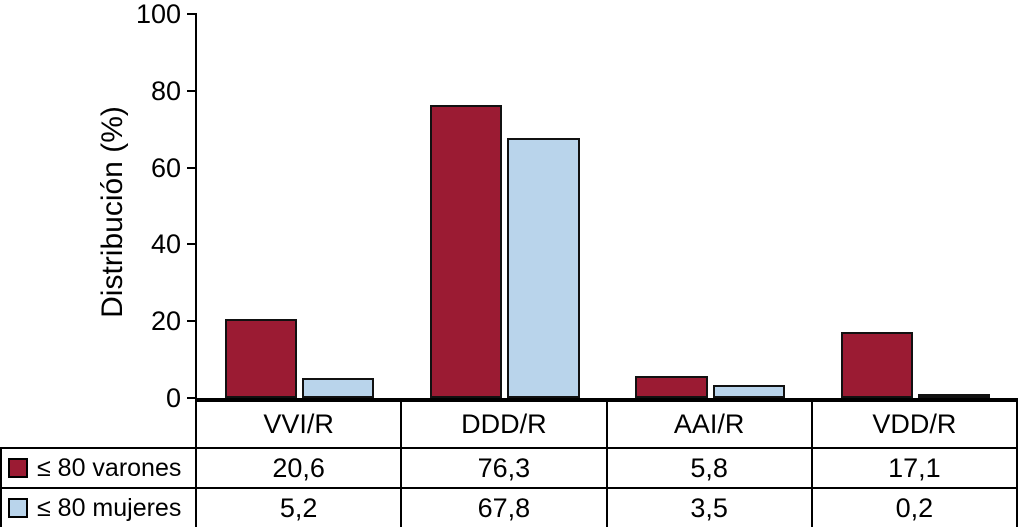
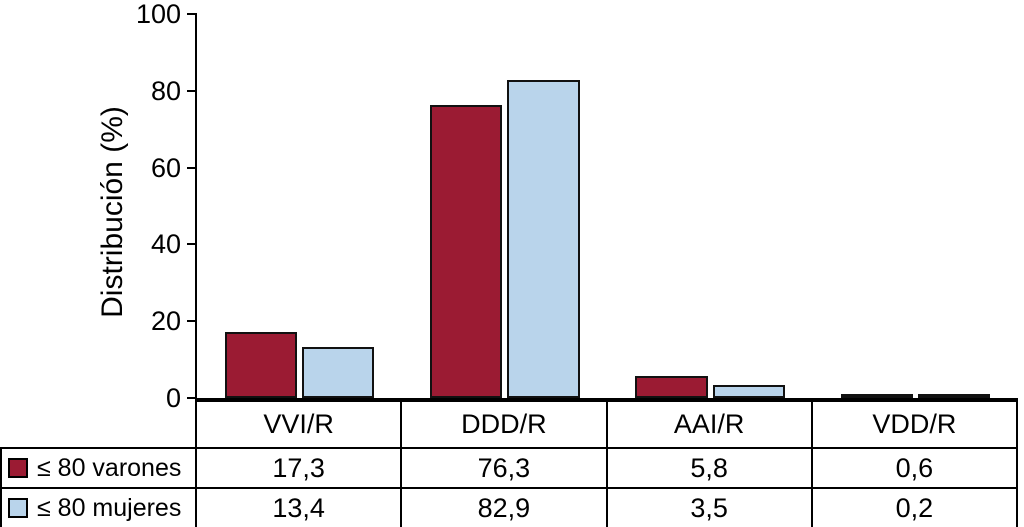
≤ 80 varones/VVI/R: 20,6 -> 17,3
≤ 80 mujeres/VVI/R: 5,2 -> 13,4
≤ 80 mujeres/DDD/R: 67,8 -> 82,9
≤ 80 varones/VDD/R: 17,1 -> 0,6
